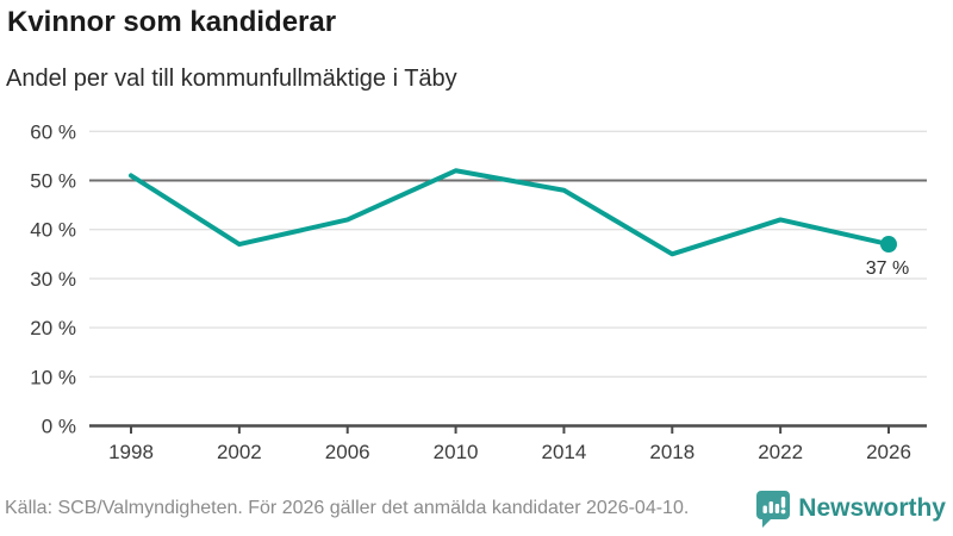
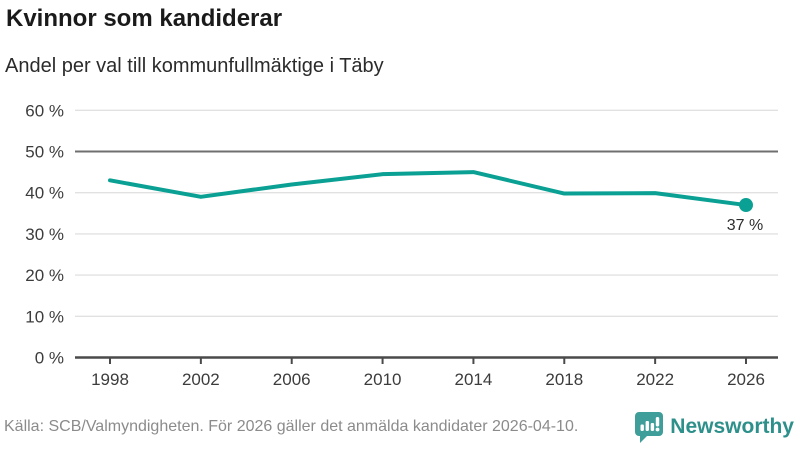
1998: 51% -> 43%
2002: 37% -> 39%
2010: 52% -> 44%
2014: 48% -> 45%
2018: 35% -> 40%
2022: 42% -> 40%
